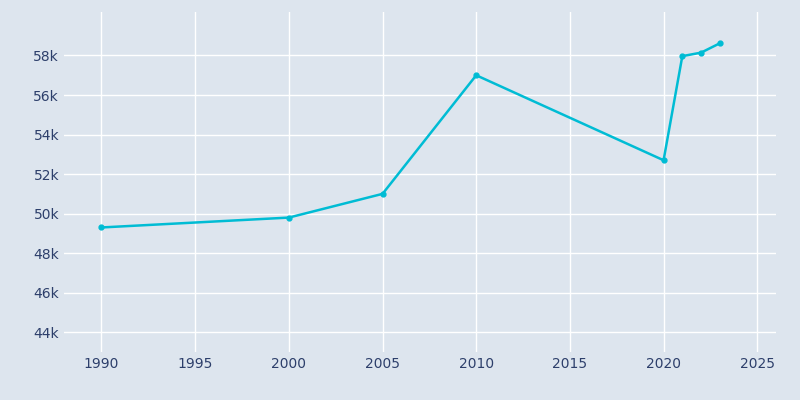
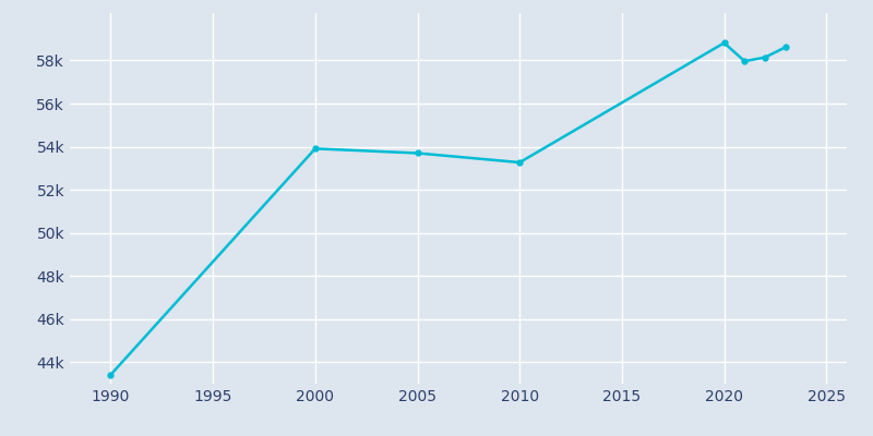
1990: 49.3k -> 43.4k
2000: 49.8k -> 53.9k
2005: 51.0k -> 53.7k
2010: 57.0k -> 53.3k
2020: 52.7k -> 58.8k
